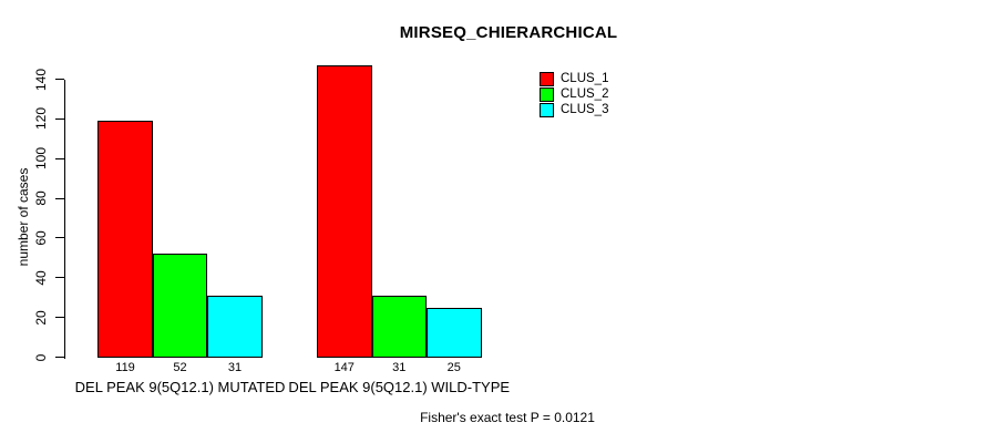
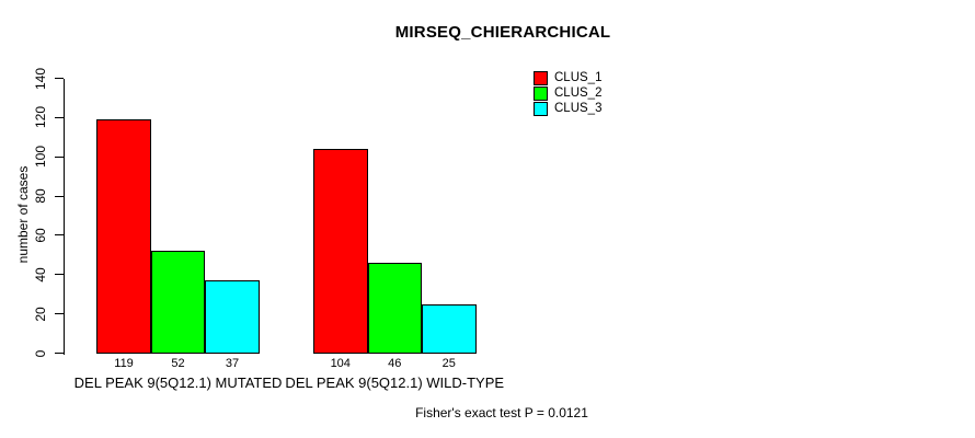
CLUS_3/DEL PEAK 9(5Q12.1) MUTATED: 31 -> 37
CLUS_1/DEL PEAK 9(5Q12.1) WILD-TYPE: 147 -> 104
CLUS_2/DEL PEAK 9(5Q12.1) WILD-TYPE: 31 -> 46
